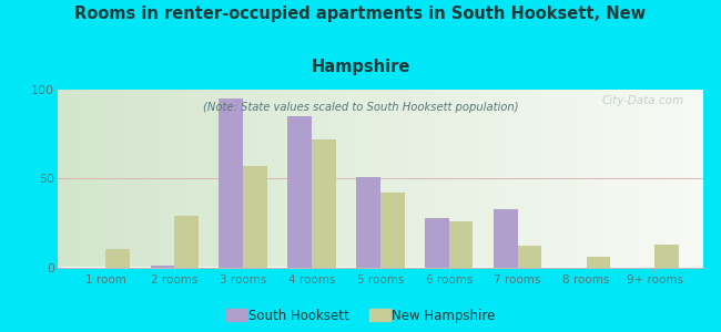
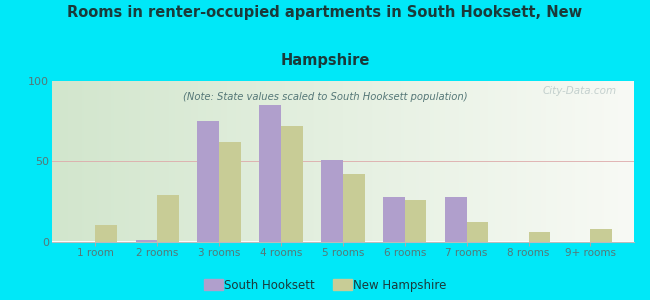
South Hooksett/3 rooms: 95 -> 75
New Hampshire/3 rooms: 57 -> 62
South Hooksett/7 rooms: 33 -> 28
New Hampshire/9+ rooms: 13 -> 8
